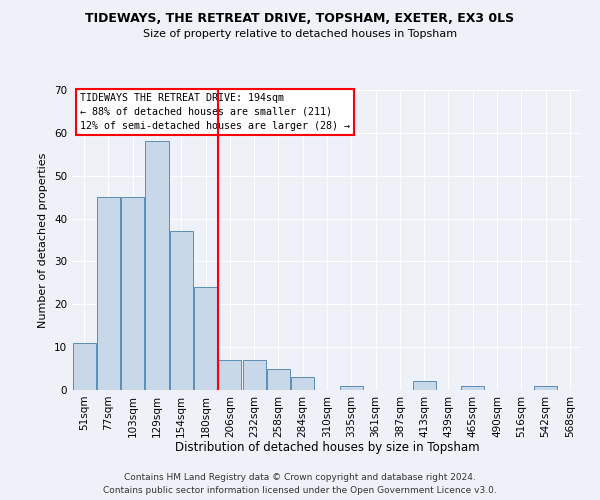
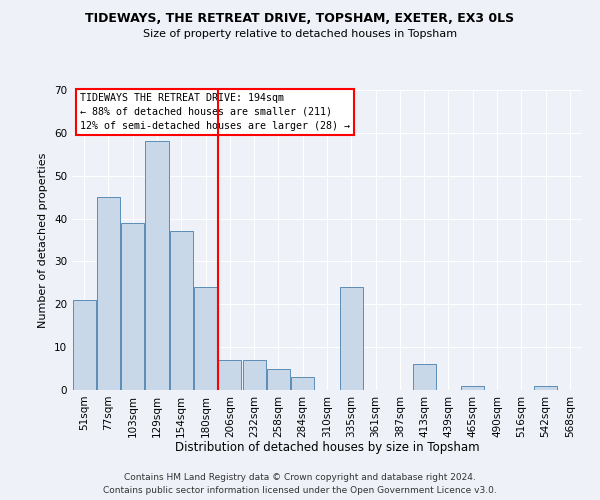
51sqm: 11 -> 21
103sqm: 45 -> 39
335sqm: 1 -> 24
413sqm: 2 -> 6
